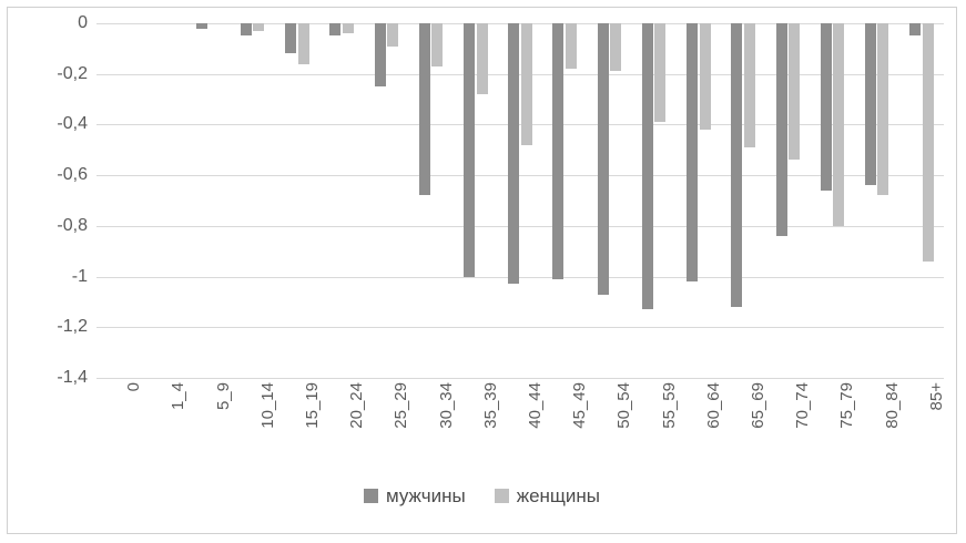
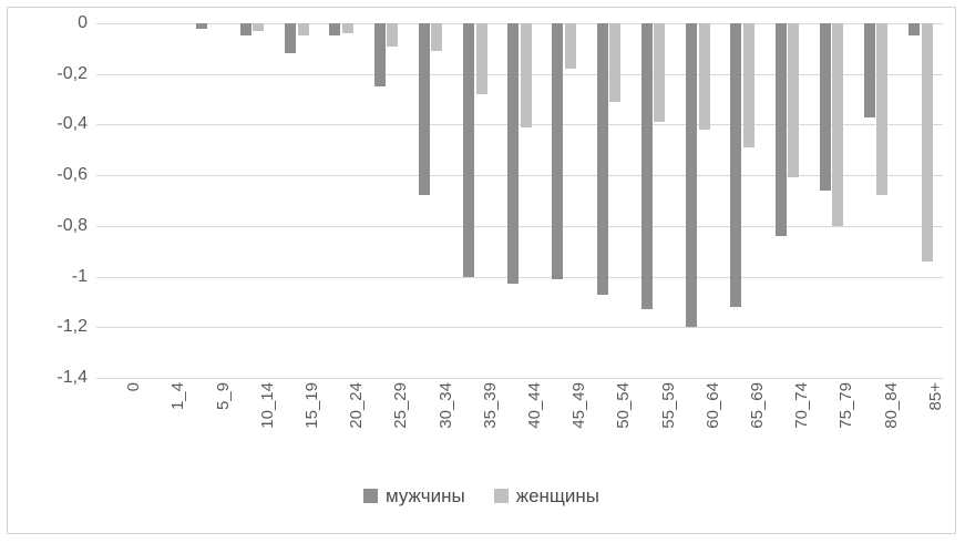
женщины/15_19: -0,16 -> -0,05
женщины/30_34: -0,17 -> -0,11
женщины/40_44: -0,48 -> -0,41
женщины/50_54: -0,19 -> -0,31
мужчины/60_64: -1,02 -> -1,20
женщины/70_74: -0,54 -> -0,61
мужчины/80_84: -0,64 -> -0,37
